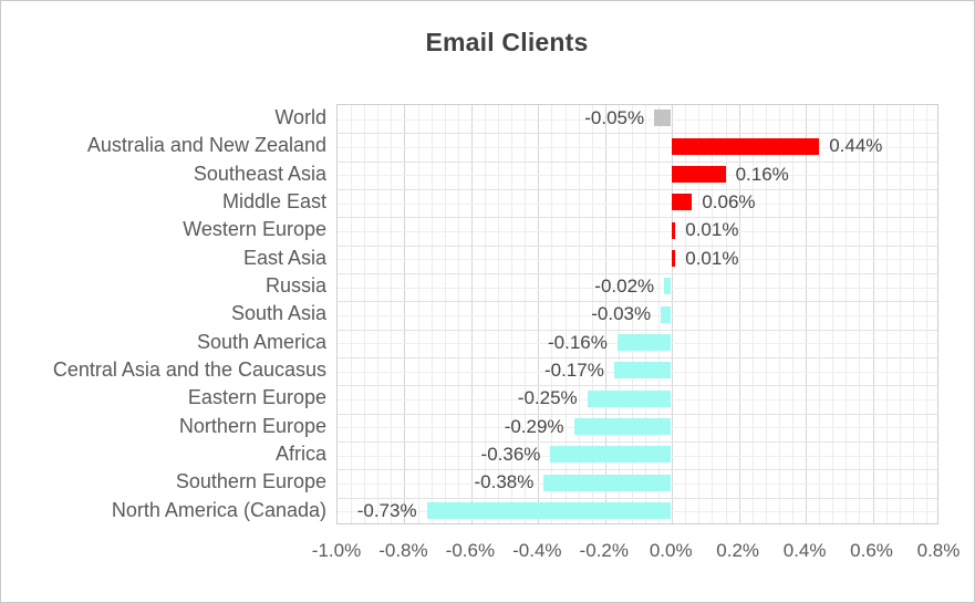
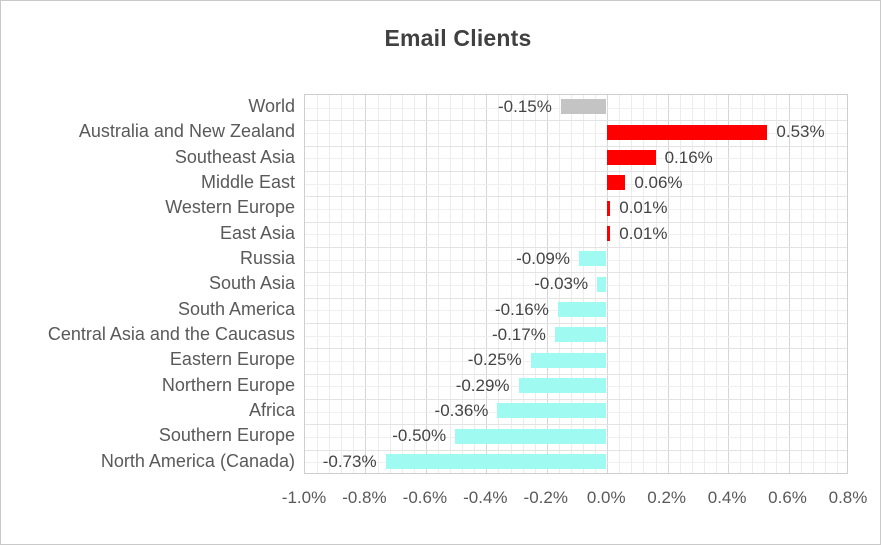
World: -0.05% -> -0.15%
Australia and New Zealand: 0.44% -> 0.53%
Russia: -0.02% -> -0.09%
Southern Europe: -0.38% -> -0.50%
